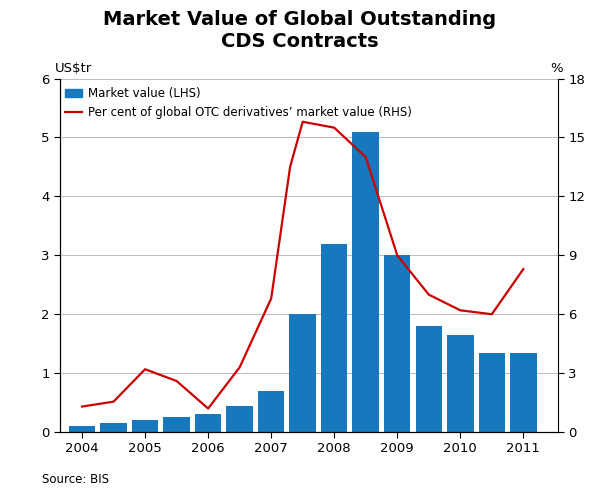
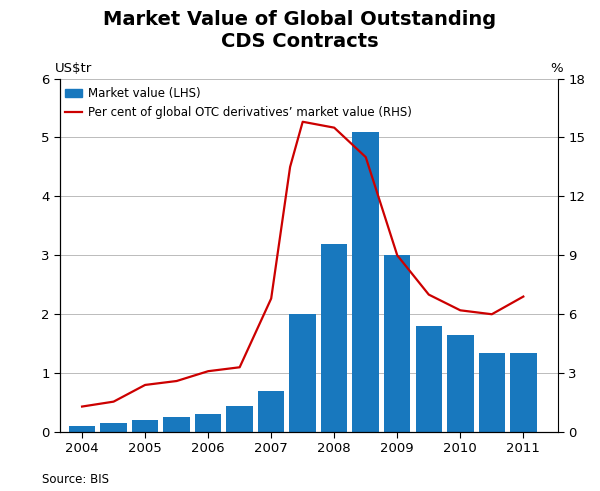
Per cent of global OTC derivatives’ market value (RHS)/2005: 3.2 -> 2.4
Per cent of global OTC derivatives’ market value (RHS)/2006: 1.2 -> 3.1
Per cent of global OTC derivatives’ market value (RHS)/2011: 8.3 -> 6.9
